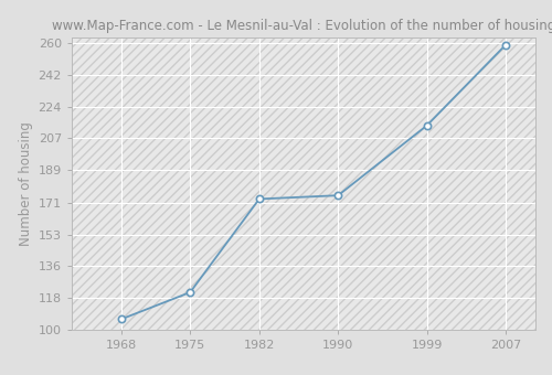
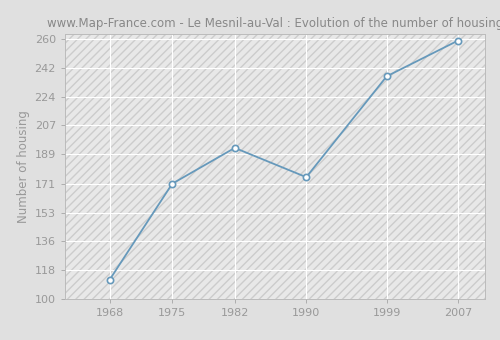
1968: 106 -> 112
1975: 121 -> 171
1982: 173 -> 193
1999: 214 -> 237
